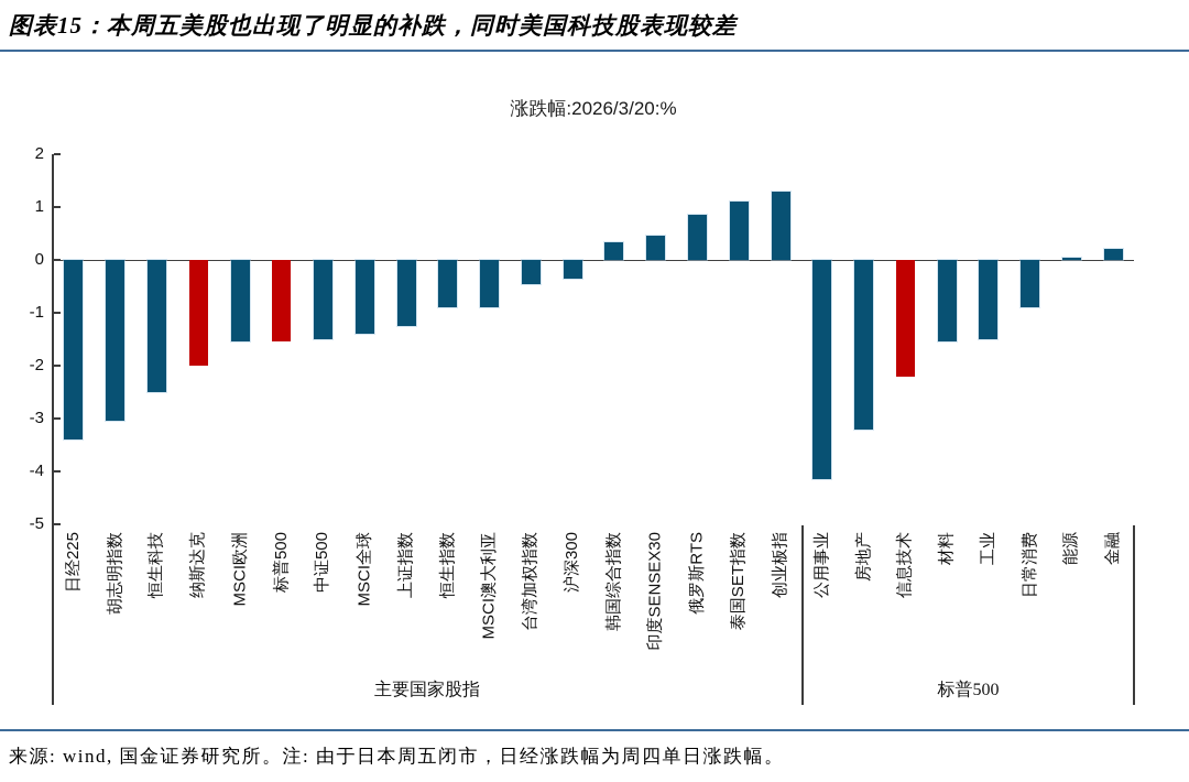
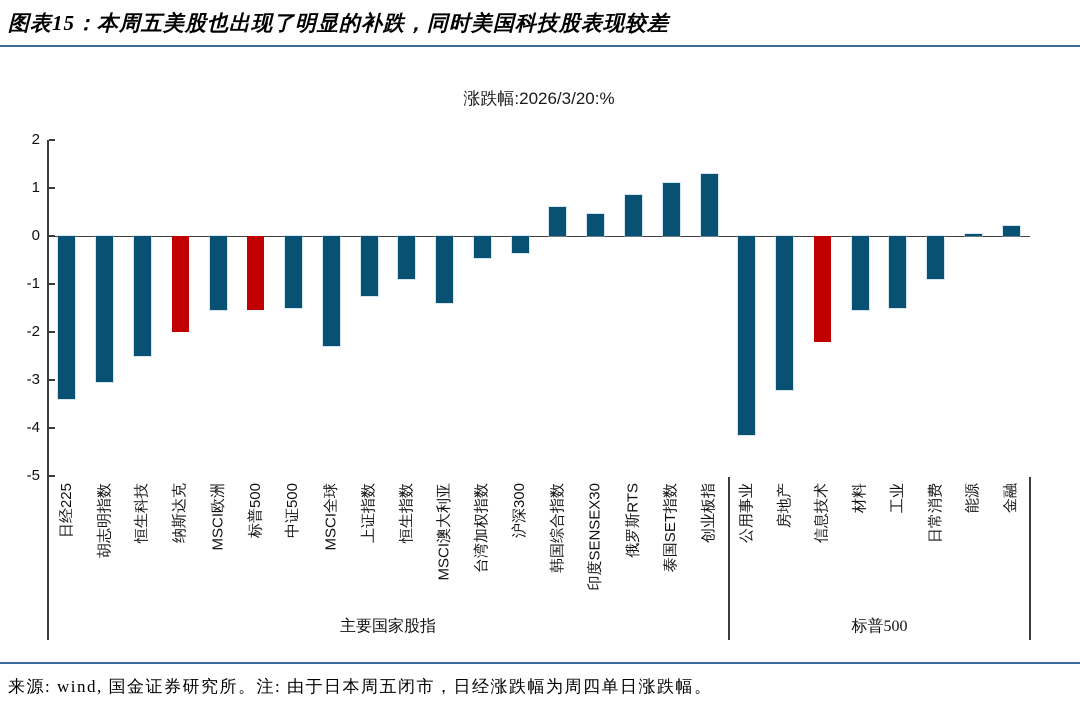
MSCI全球: -1.4 -> -2.3
MSCI澳大利亚: -0.9 -> -1.4
韩国综合指数: 0.3 -> 0.6
